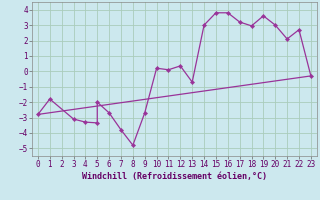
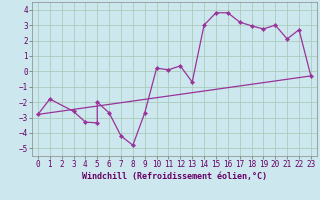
3: -3.1 -> -2.6
7: -3.8 -> -4.2
19: 3.6 -> 2.8
